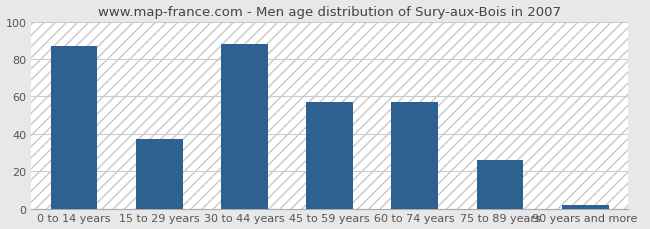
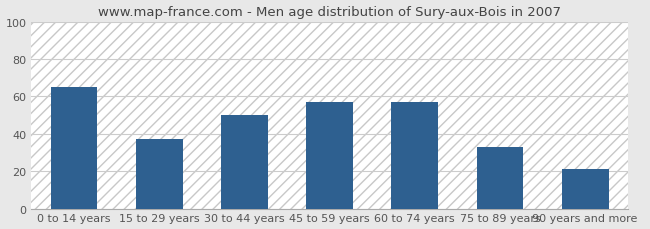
0 to 14 years: 87 -> 65
30 to 44 years: 88 -> 50
75 to 89 years: 26 -> 33
90 years and more: 2 -> 21
